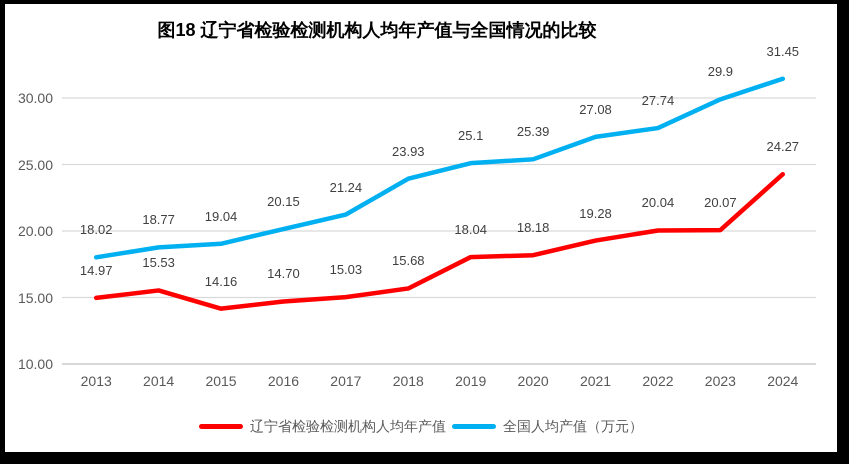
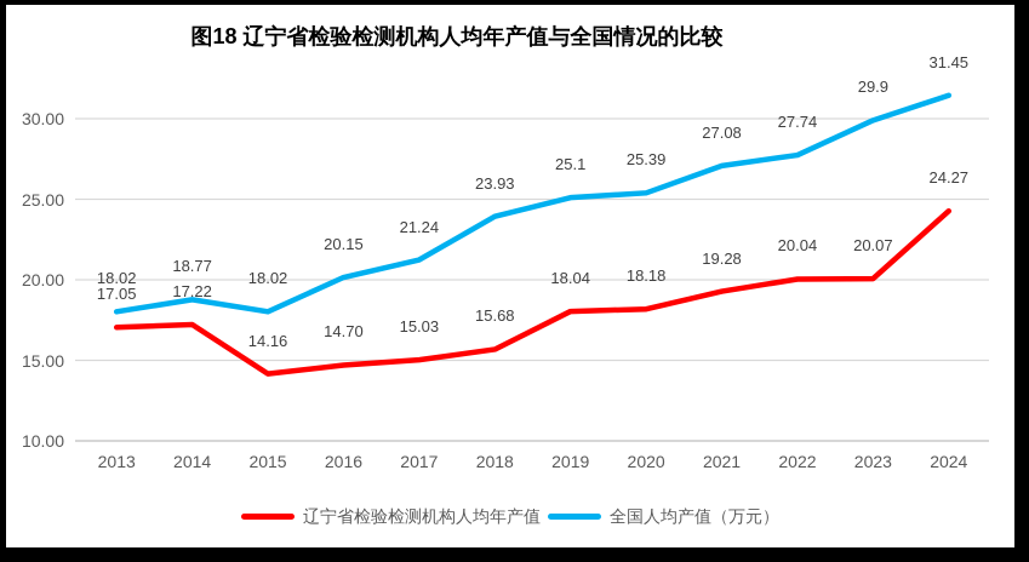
辽宁省检验检测机构人均年产值/2013: 14.97 -> 17.05
辽宁省检验检测机构人均年产值/2014: 15.53 -> 17.22
全国人均产值（万元）/2015: 19.04 -> 18.02
